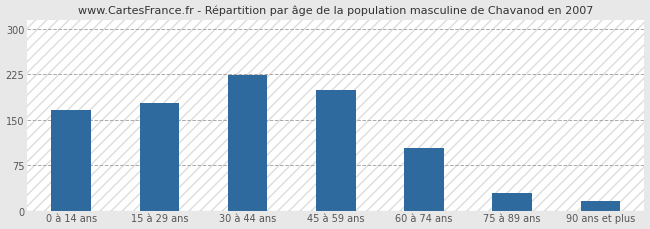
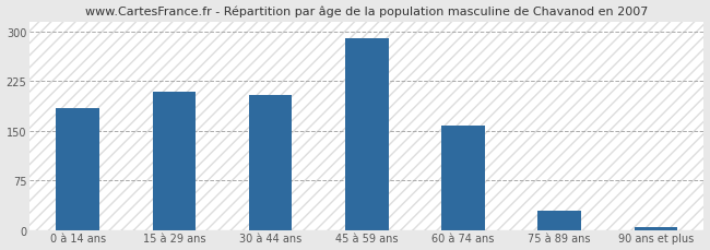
0 à 14 ans: 166 -> 185
15 à 29 ans: 178 -> 210
30 à 44 ans: 224 -> 205
45 à 59 ans: 200 -> 290
60 à 74 ans: 104 -> 158
90 ans et plus: 16 -> 5
